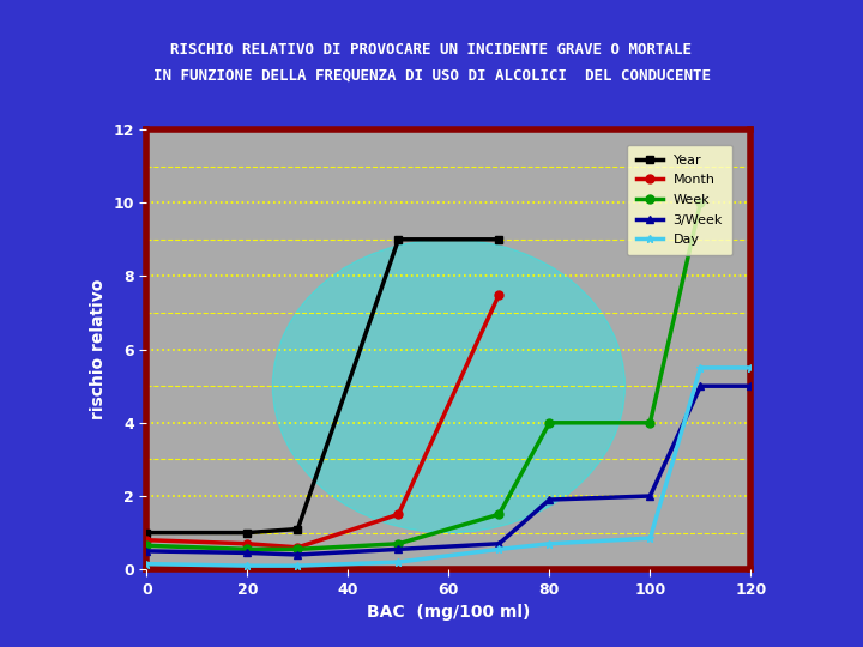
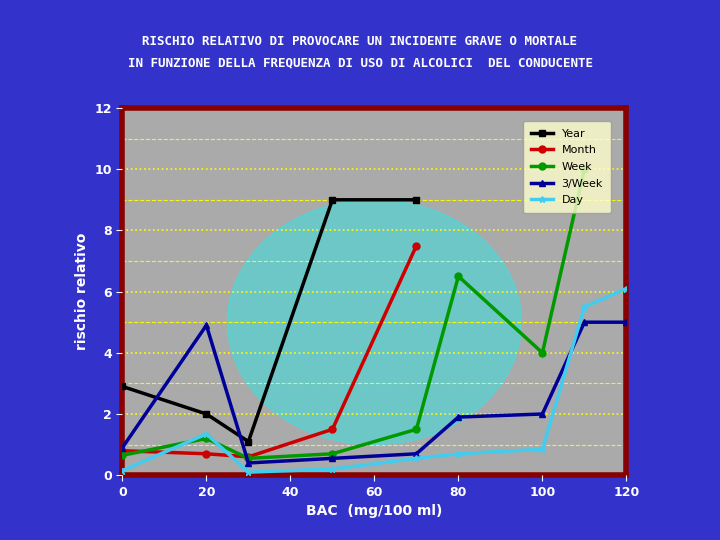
Year/0: 1.0 -> 2.9
3/Week/0: 0.50 -> 0.90
Year/20: 1.0 -> 2.0
Week/20: 0.55 -> 1.20
3/Week/20: 0.45 -> 4.90
Day/20: 0.10 -> 1.35
Week/80: 4.00 -> 6.50
Day/120: 5.50 -> 6.10
